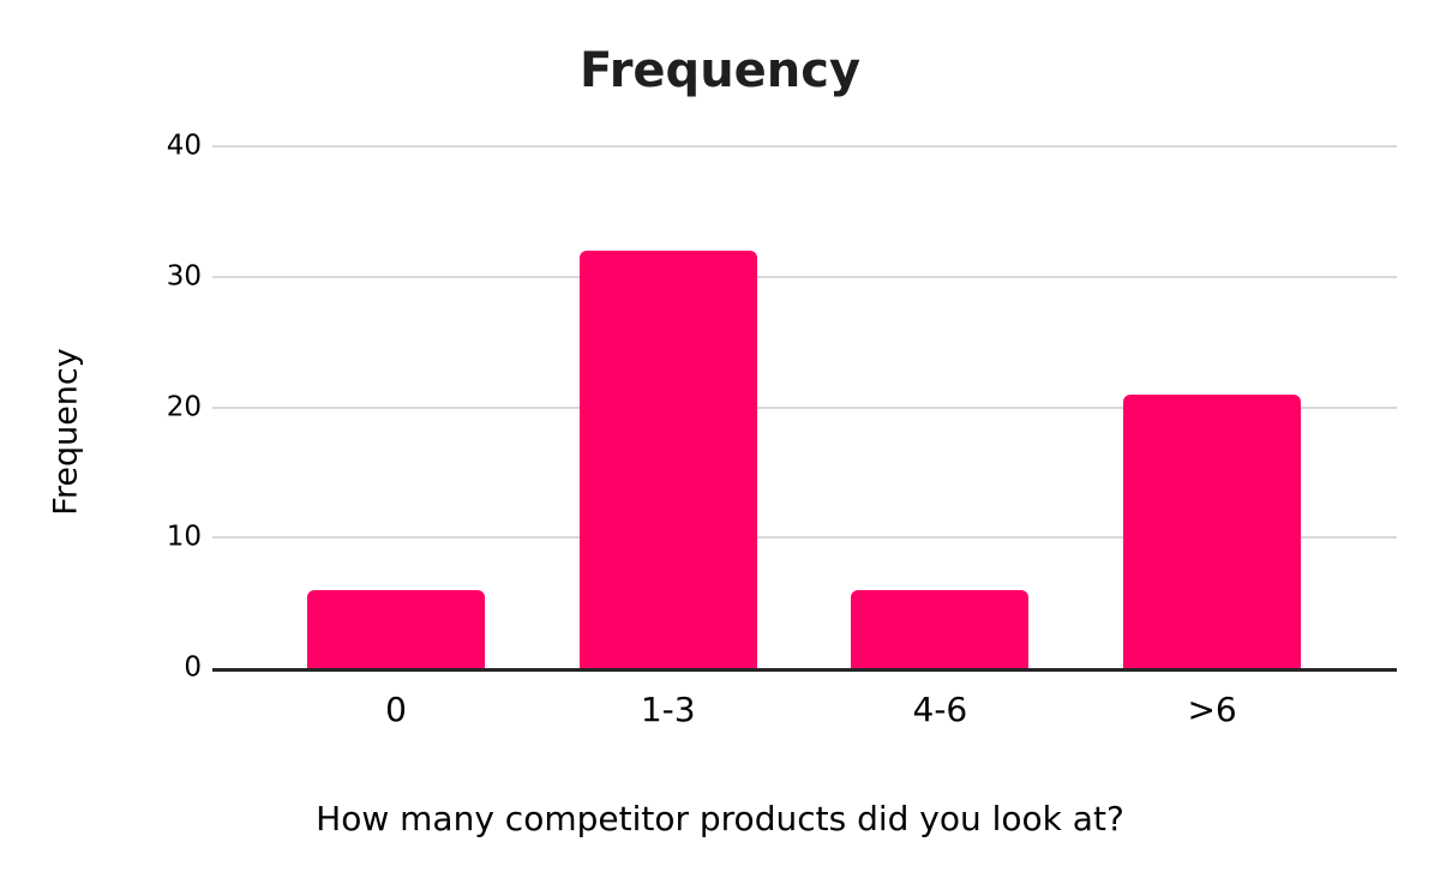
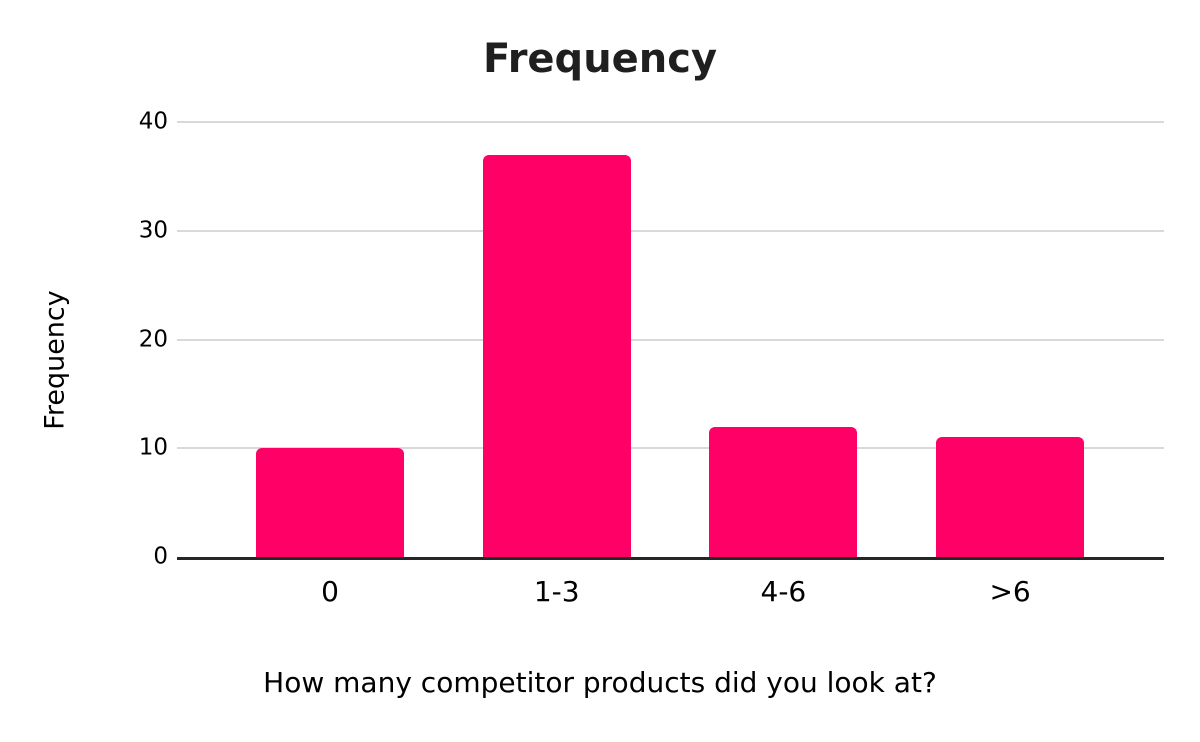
0: 6 -> 10
1-3: 32 -> 37
4-6: 6 -> 12
>6: 21 -> 11
